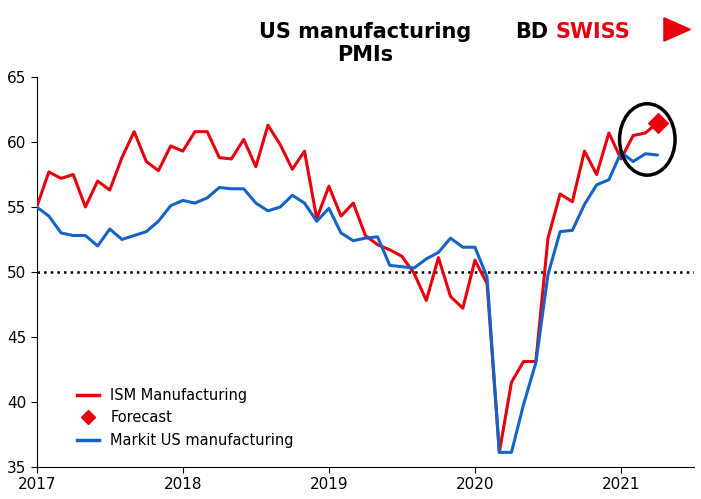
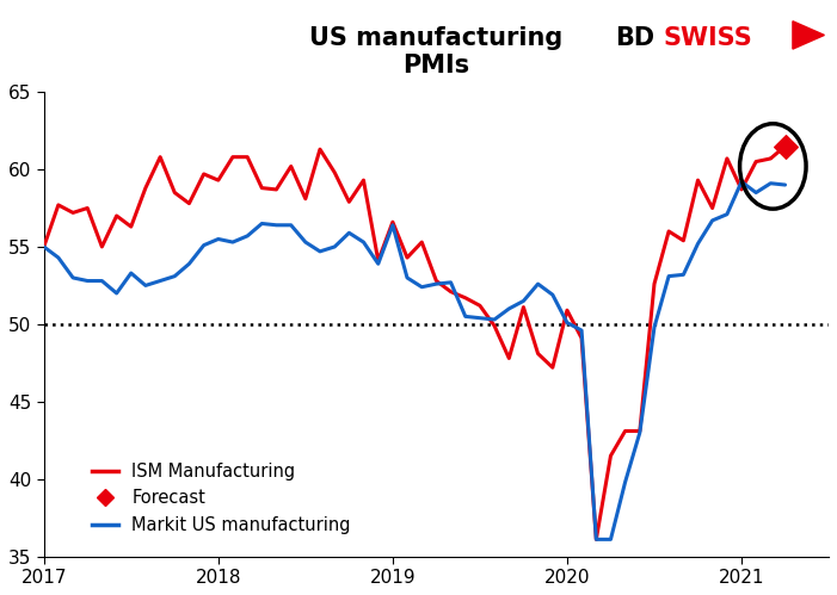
Markit US manufacturing/2019: 54.9 -> 56.4
Markit US manufacturing/2020: 51.9 -> 50.1
